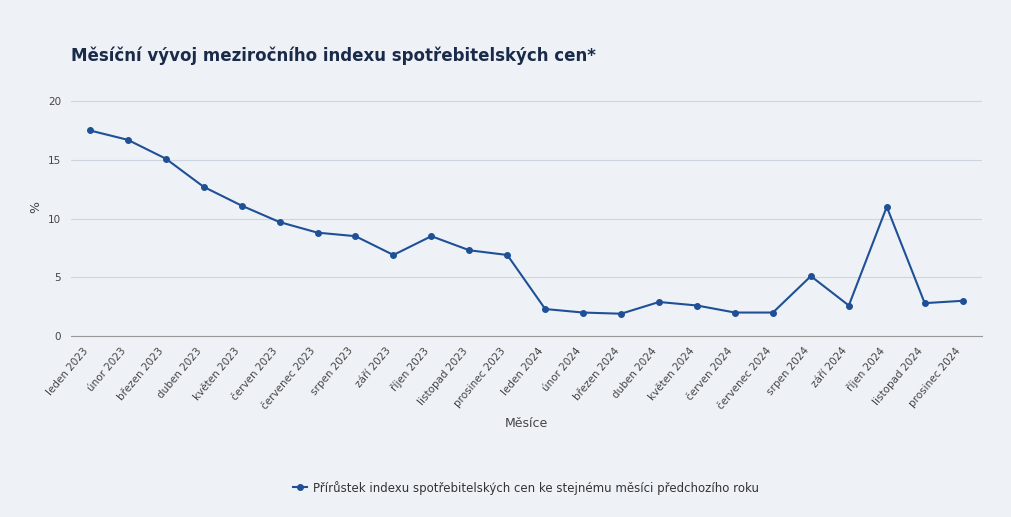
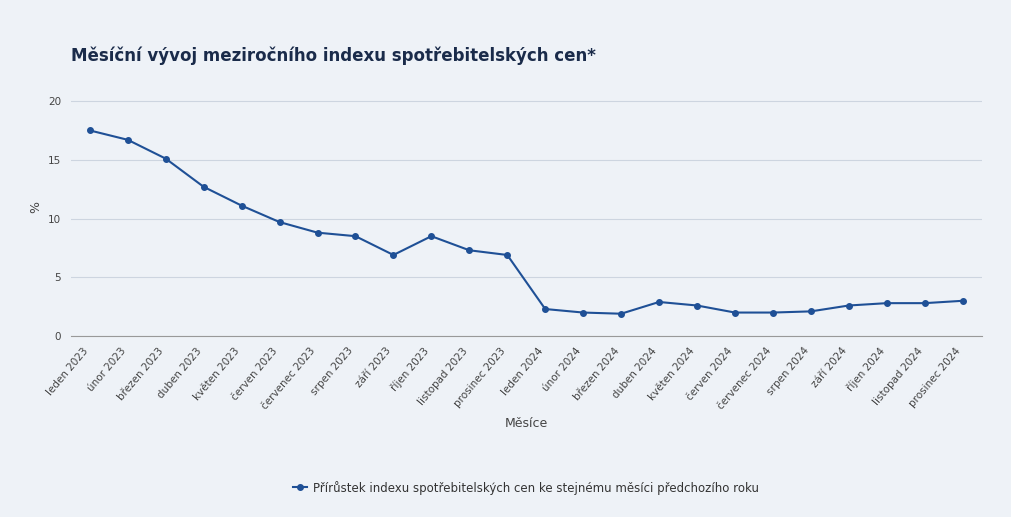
srpen 2024: 5.1 -> 2.1
říjen 2024: 11.0 -> 2.8
